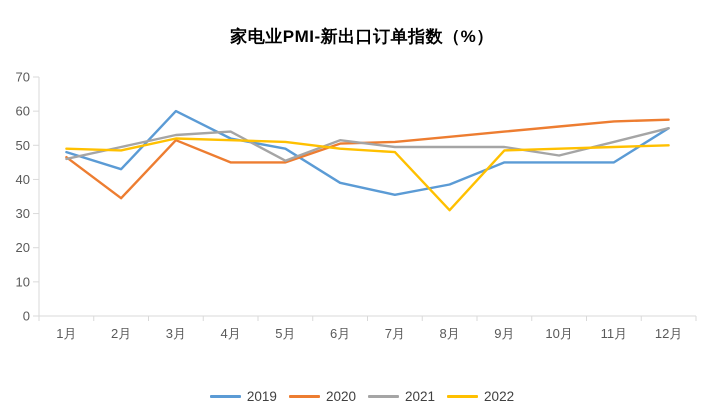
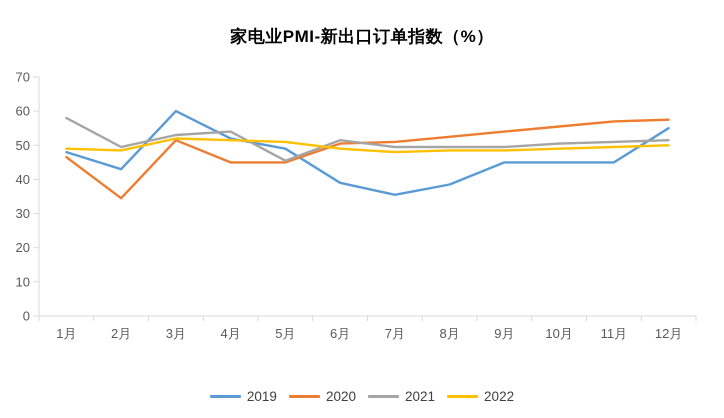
2021/1月: 46 -> 58
2022/8月: 31 -> 48
2021/10月: 47 -> 50
2021/12月: 55 -> 52
